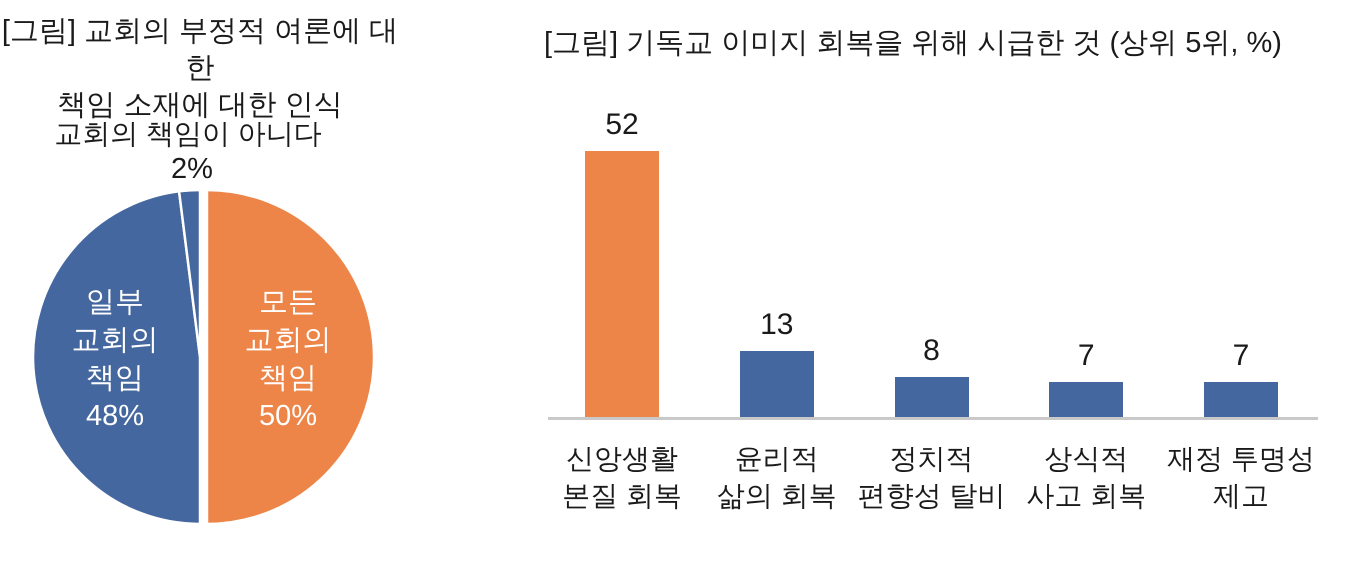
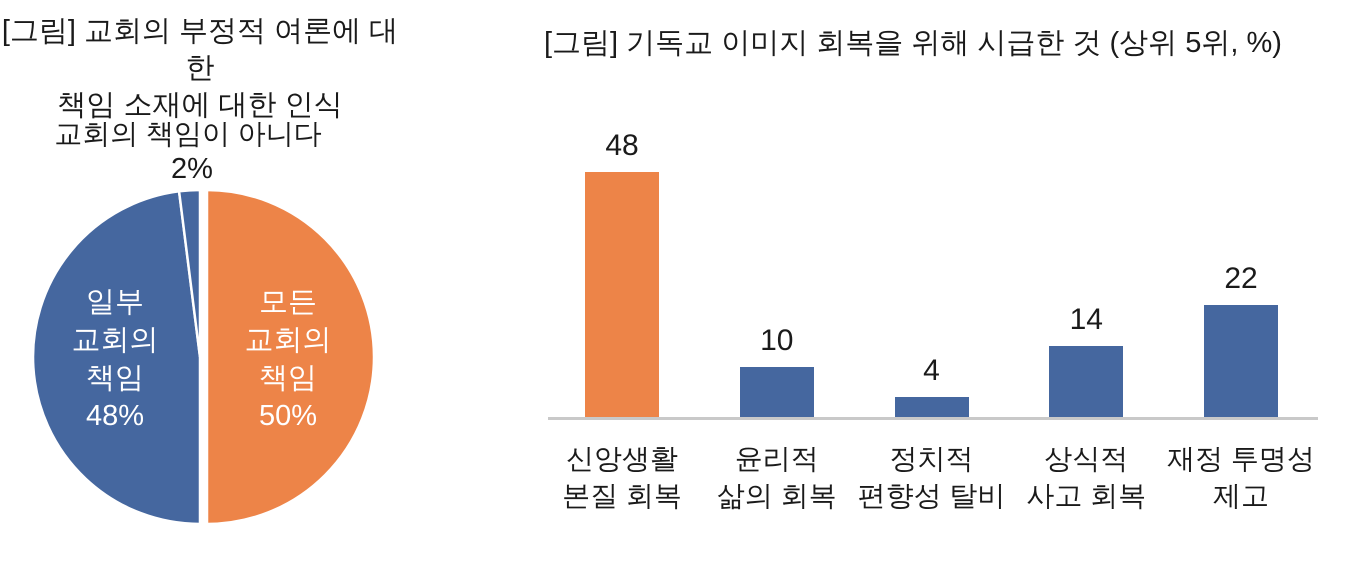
[그림] 기독교 이미지 회복을 위해 시급한 것 (상위 5위, %)/신앙생활 본질 회복: 52 -> 48
[그림] 기독교 이미지 회복을 위해 시급한 것 (상위 5위, %)/윤리적 삶의 회복: 13 -> 10
[그림] 기독교 이미지 회복을 위해 시급한 것 (상위 5위, %)/정치적 편향성 탈비: 8 -> 4
[그림] 기독교 이미지 회복을 위해 시급한 것 (상위 5위, %)/상식적 사고 회복: 7 -> 14
[그림] 기독교 이미지 회복을 위해 시급한 것 (상위 5위, %)/재정 투명성 제고: 7 -> 22
